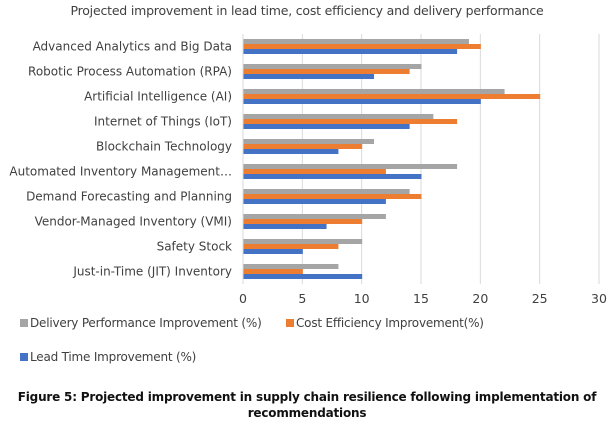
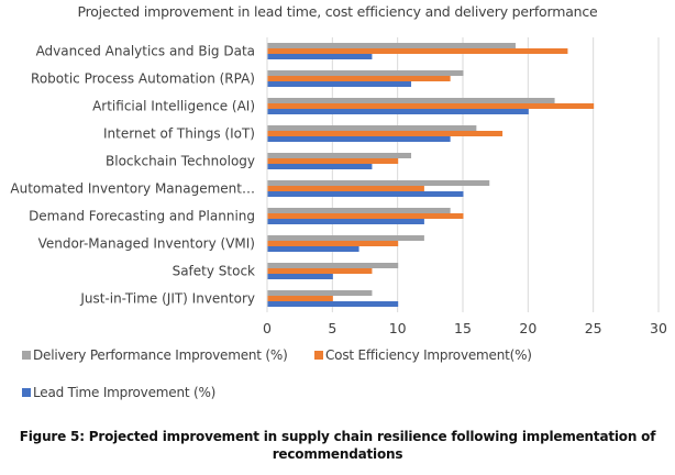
Cost Efficiency Improvement(%)/Advanced Analytics and Big Data: 20 -> 23
Lead Time Improvement (%)/Advanced Analytics and Big Data: 18 -> 8
Delivery Performance Improvement (%)/Automated Inventory Management…: 18 -> 17
